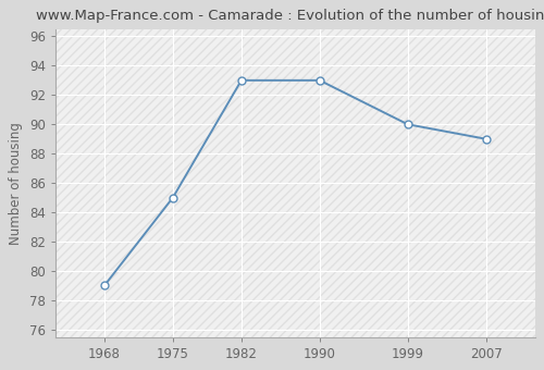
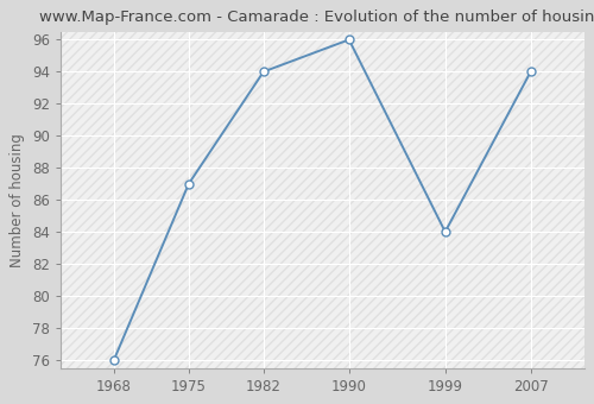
1968: 79 -> 76
1975: 85 -> 87
1982: 93 -> 94
1990: 93 -> 96
1999: 90 -> 84
2007: 89 -> 94
